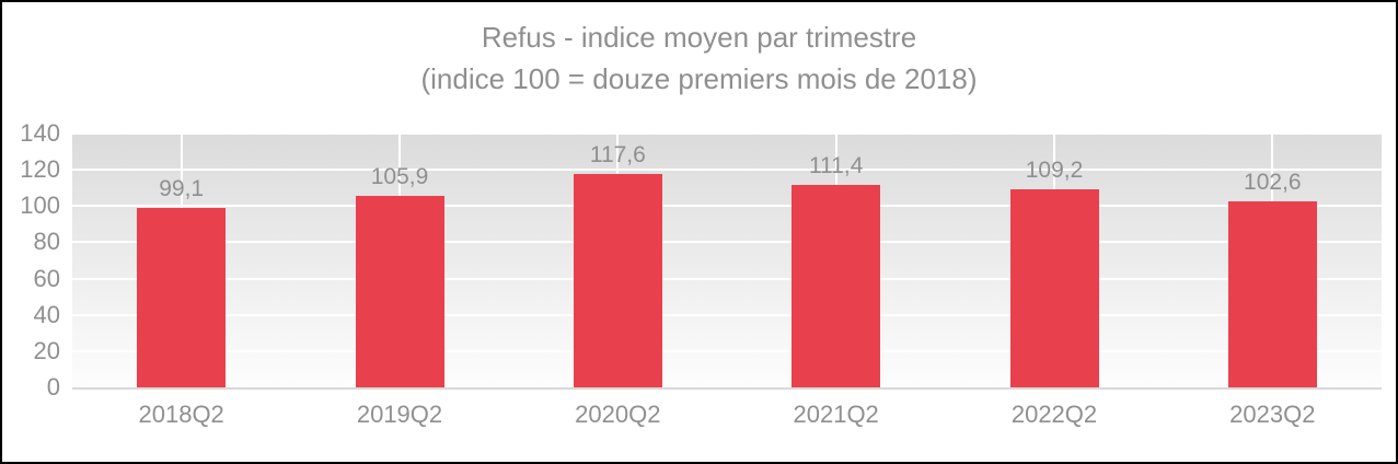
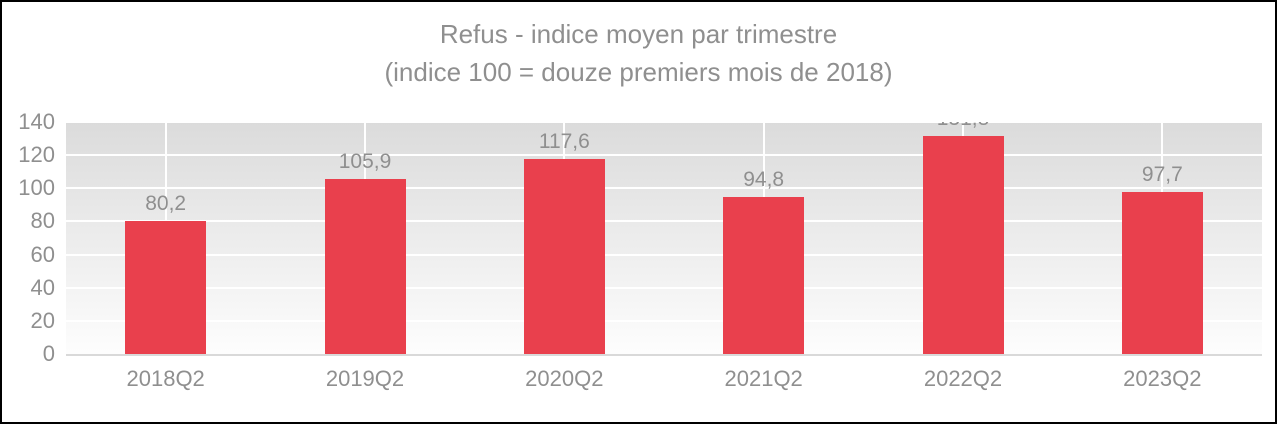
2018Q2: 99,1 -> 80,2
2021Q2: 111,4 -> 94,8
2022Q2: 109,2 -> 131,8
2023Q2: 102,6 -> 97,7
